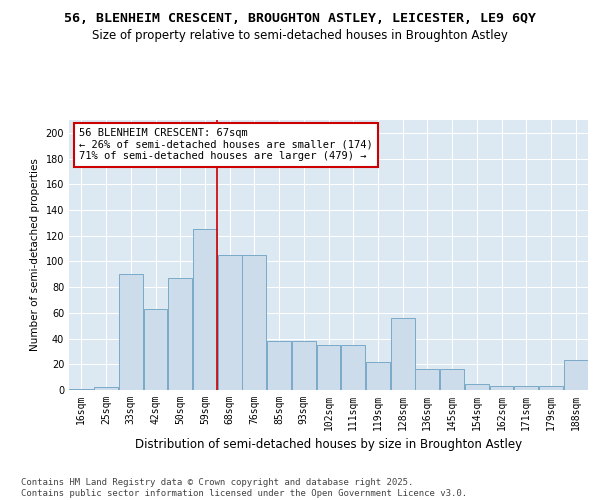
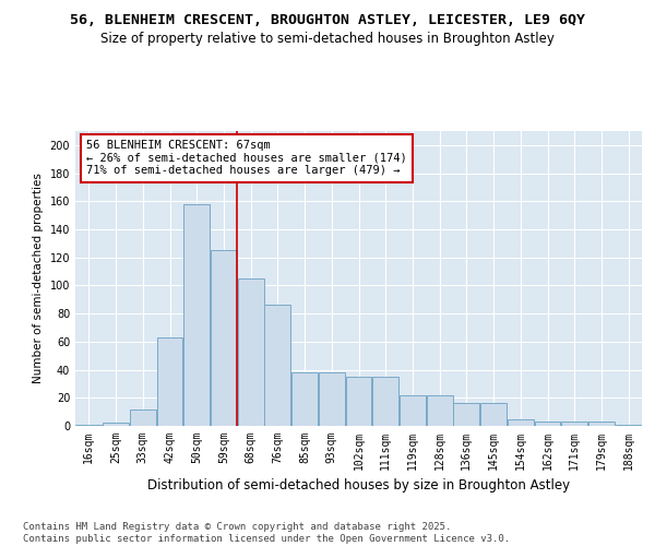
33sqm: 90 -> 12
50sqm: 87 -> 158
76sqm: 105 -> 86
128sqm: 56 -> 22
188sqm: 23 -> 1
